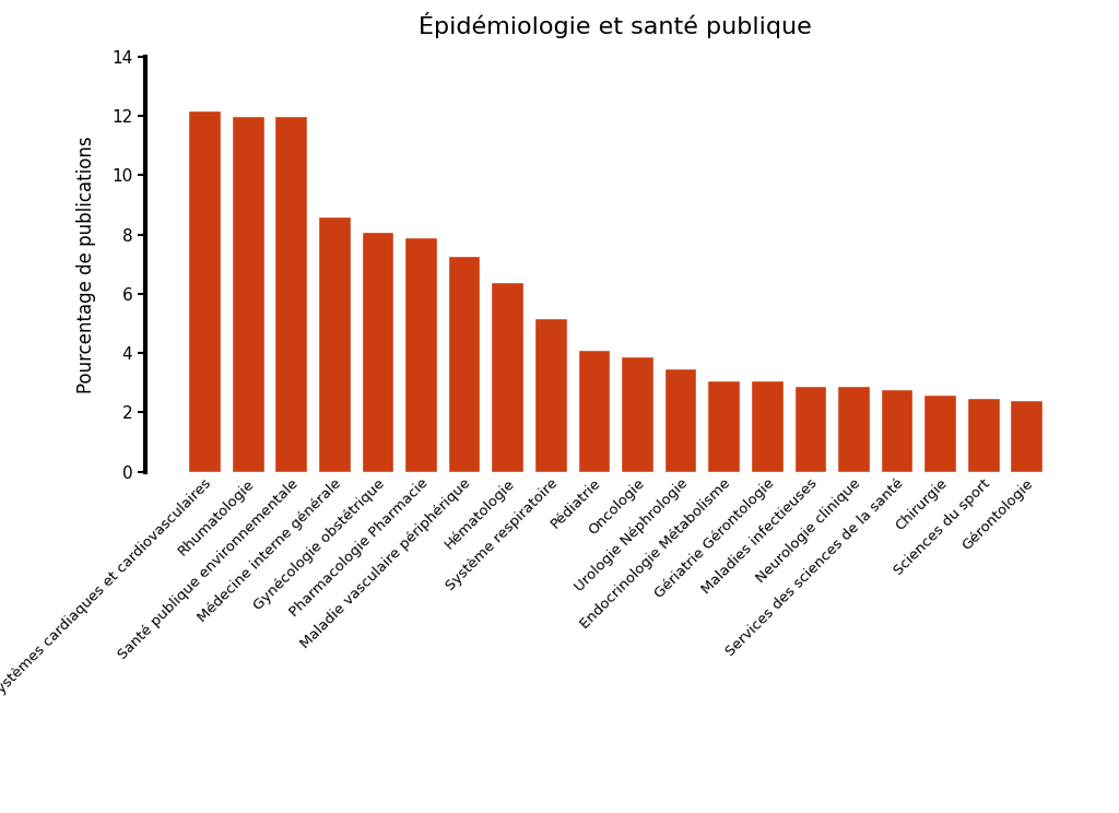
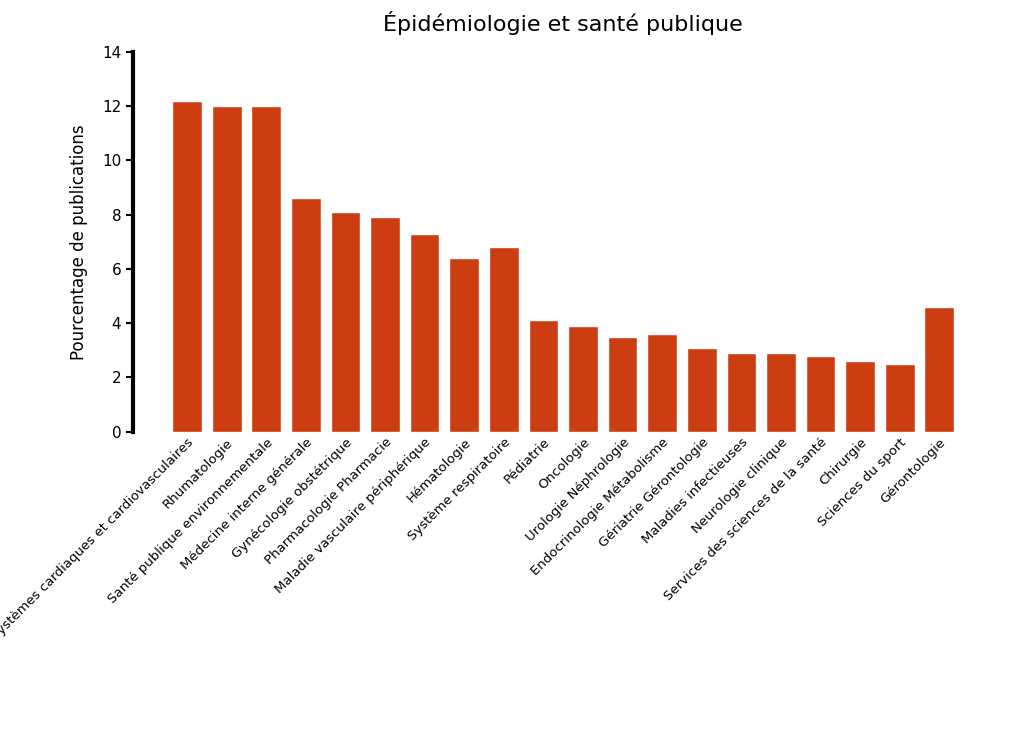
Système respiratoire: 5.2 -> 6.8
Endocrinologie Métabolisme: 3.1 -> 3.6
Gérontologie: 2.4 -> 4.6
